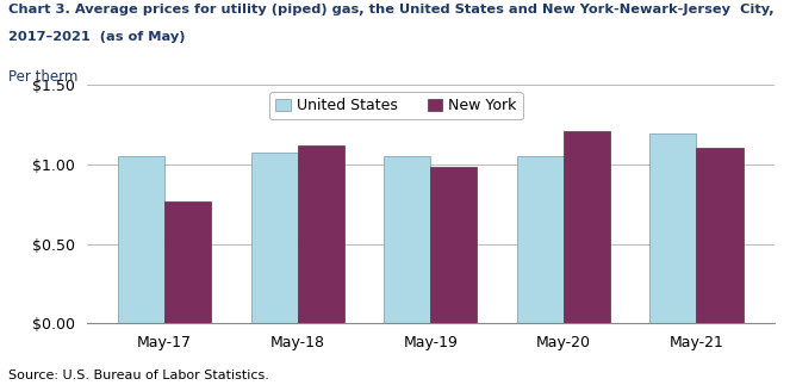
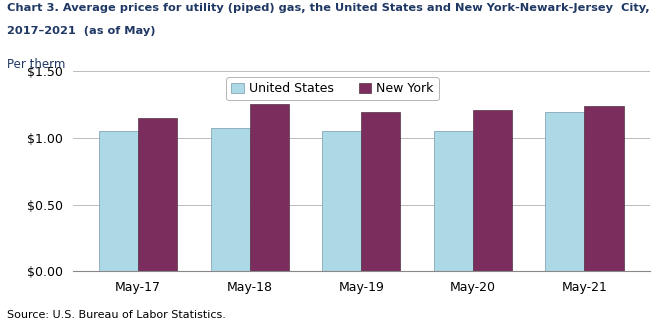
New York/May-17: $0.77 -> $1.15
New York/May-18: $1.12 -> $1.25
New York/May-19: $0.98 -> $1.19
New York/May-21: $1.10 -> $1.24
